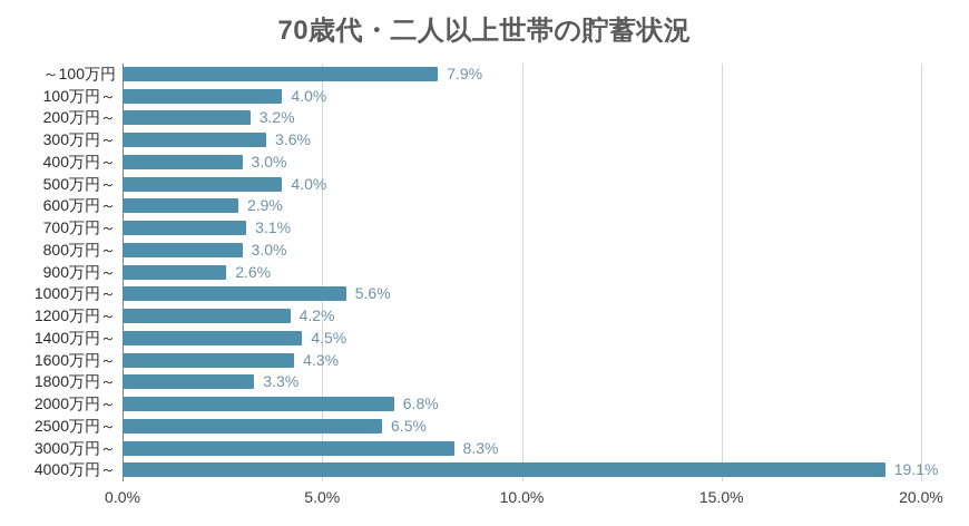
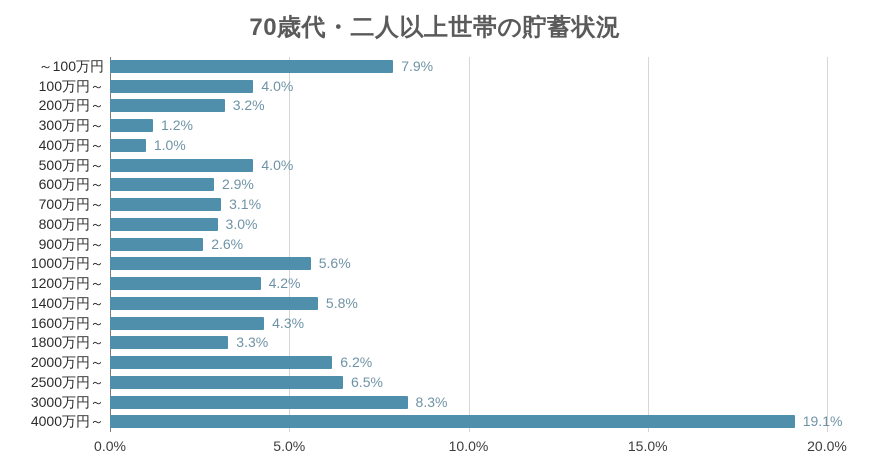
300万円～: 3.6% -> 1.2%
400万円～: 3.0% -> 1.0%
1400万円～: 4.5% -> 5.8%
2000万円～: 6.8% -> 6.2%
